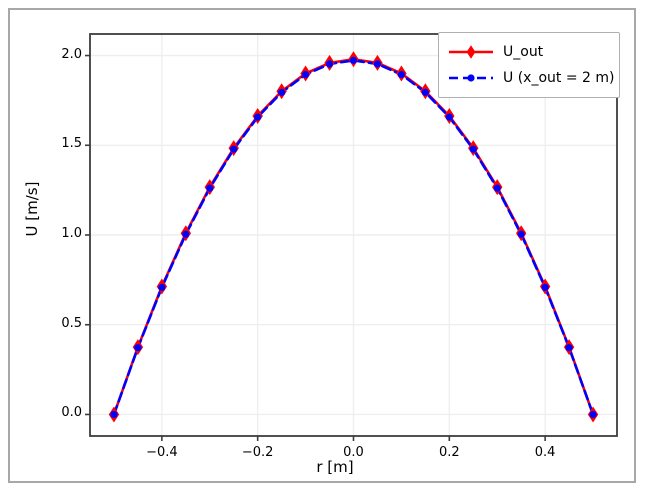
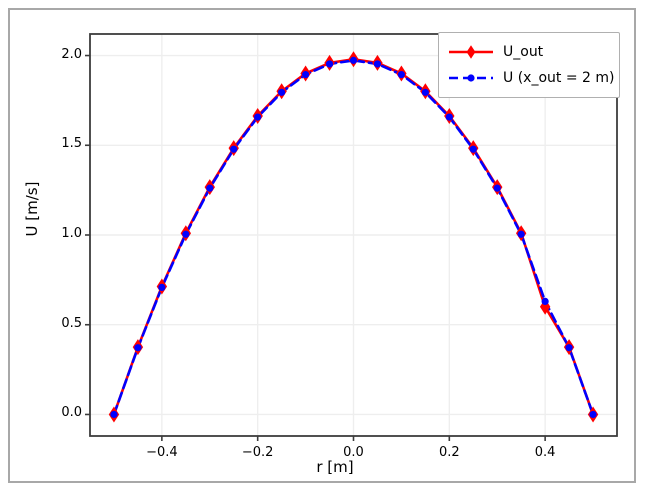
U_out/0.4: 0.71 -> 0.60
U (x_out = 2 m)/0.4: 0.71 -> 0.63
